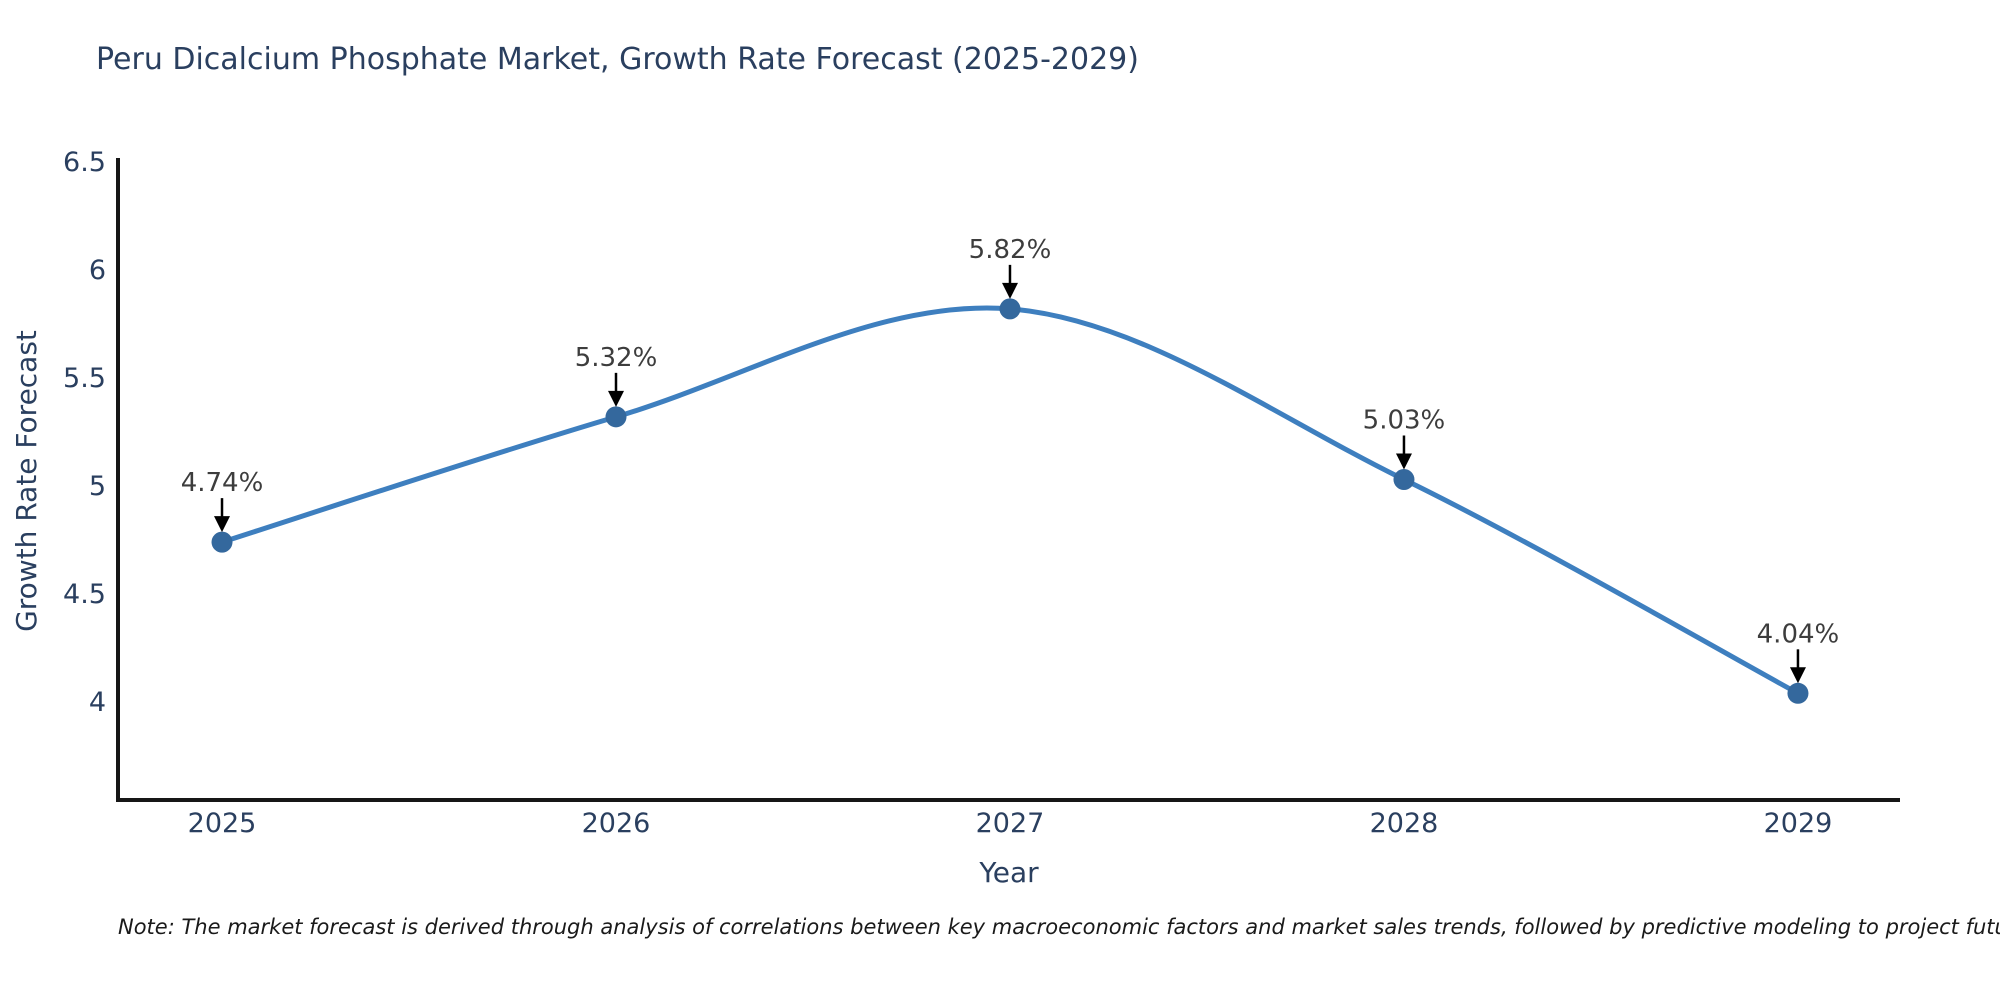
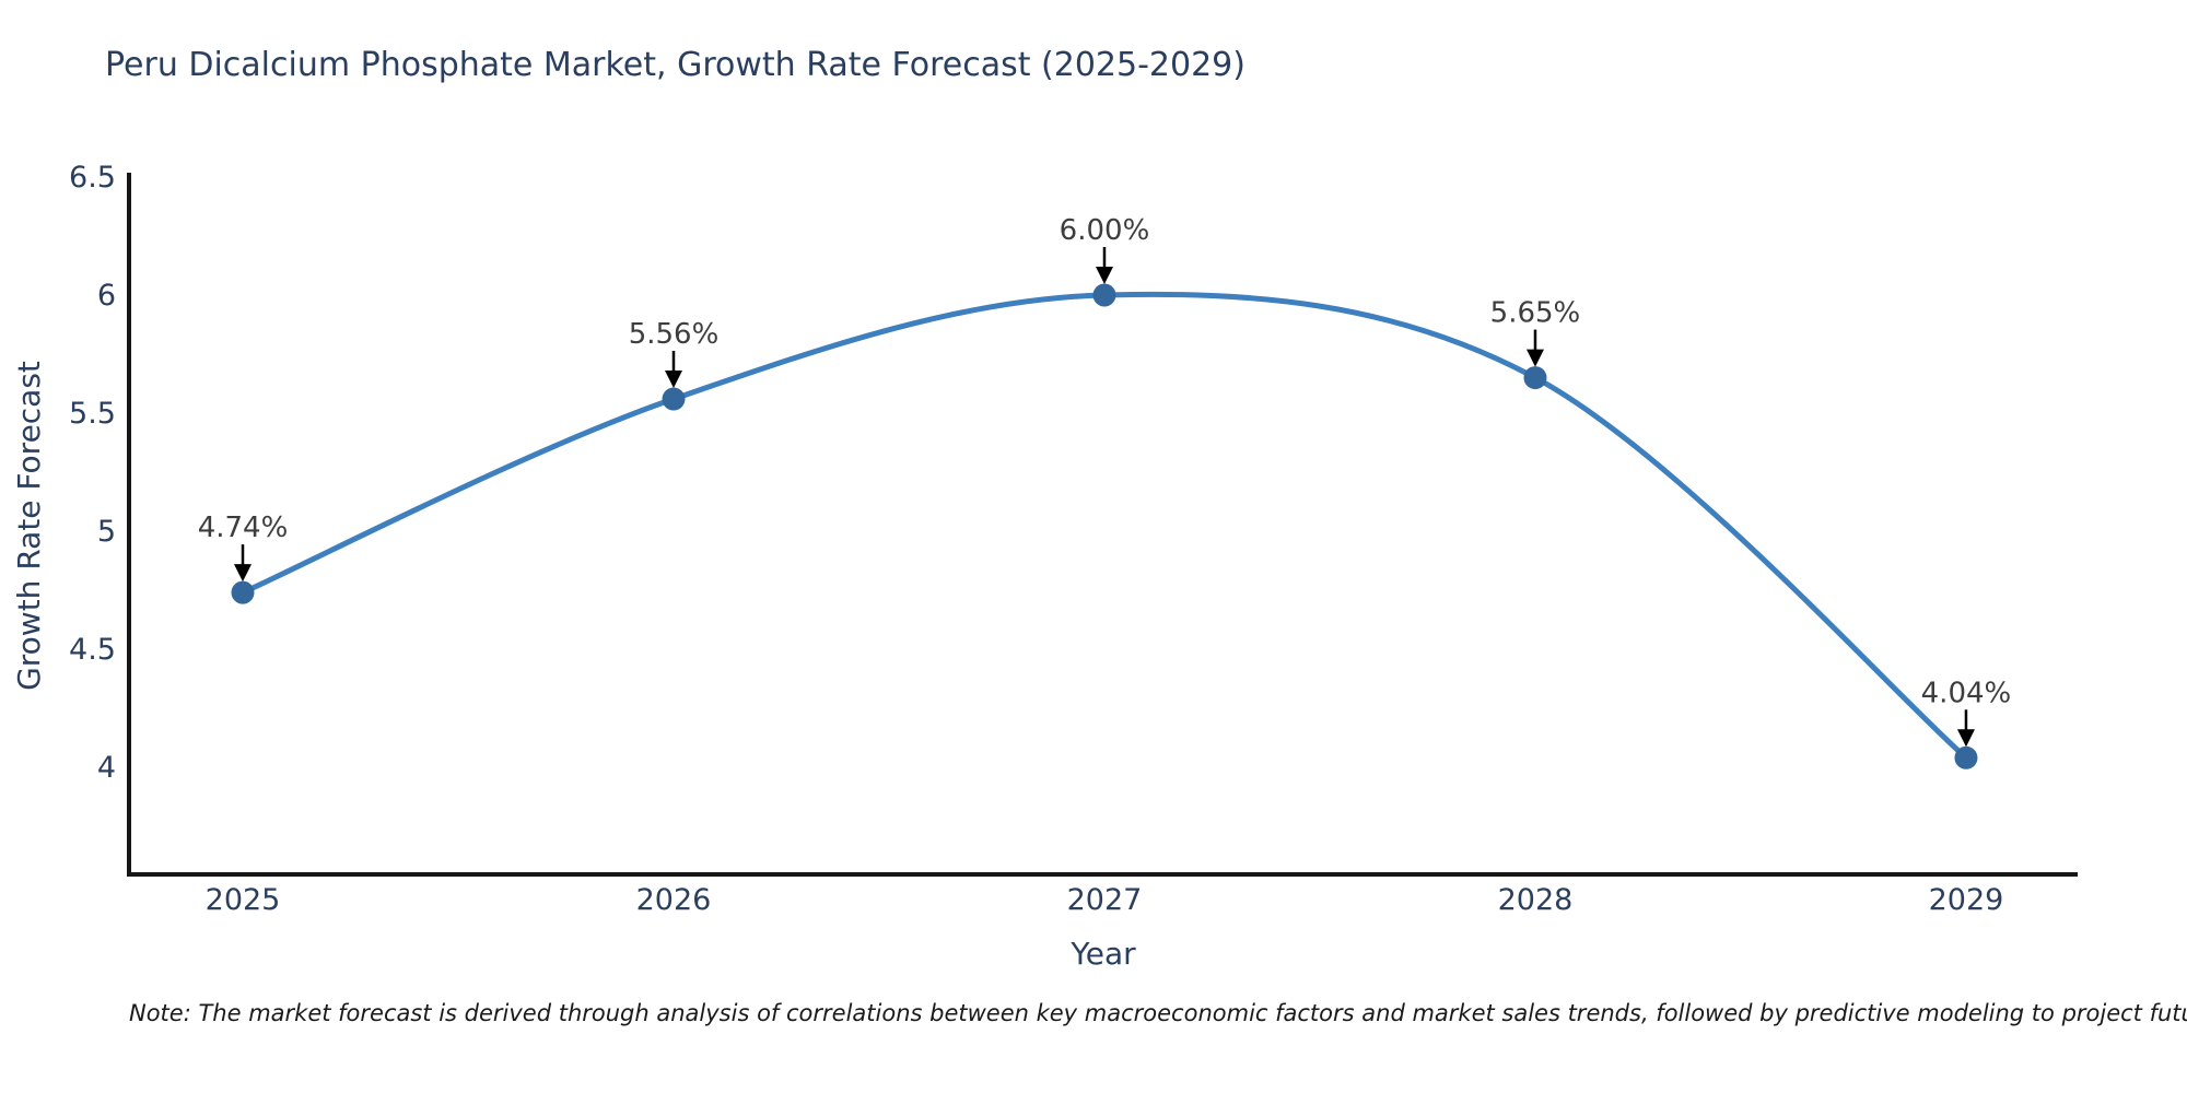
2026: 5.32% -> 5.56%
2027: 5.82% -> 6.00%
2028: 5.03% -> 5.65%
